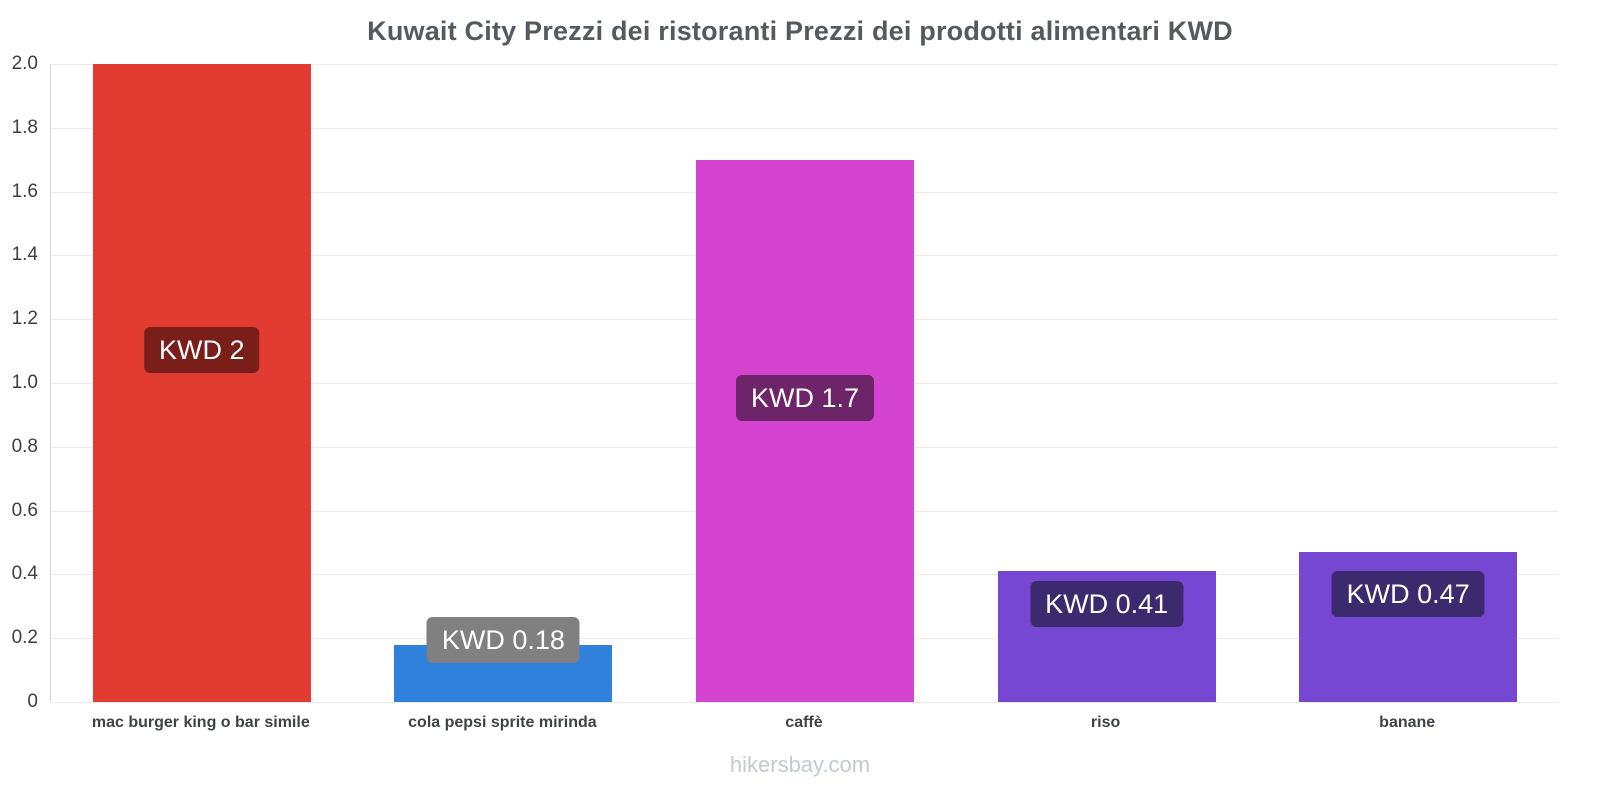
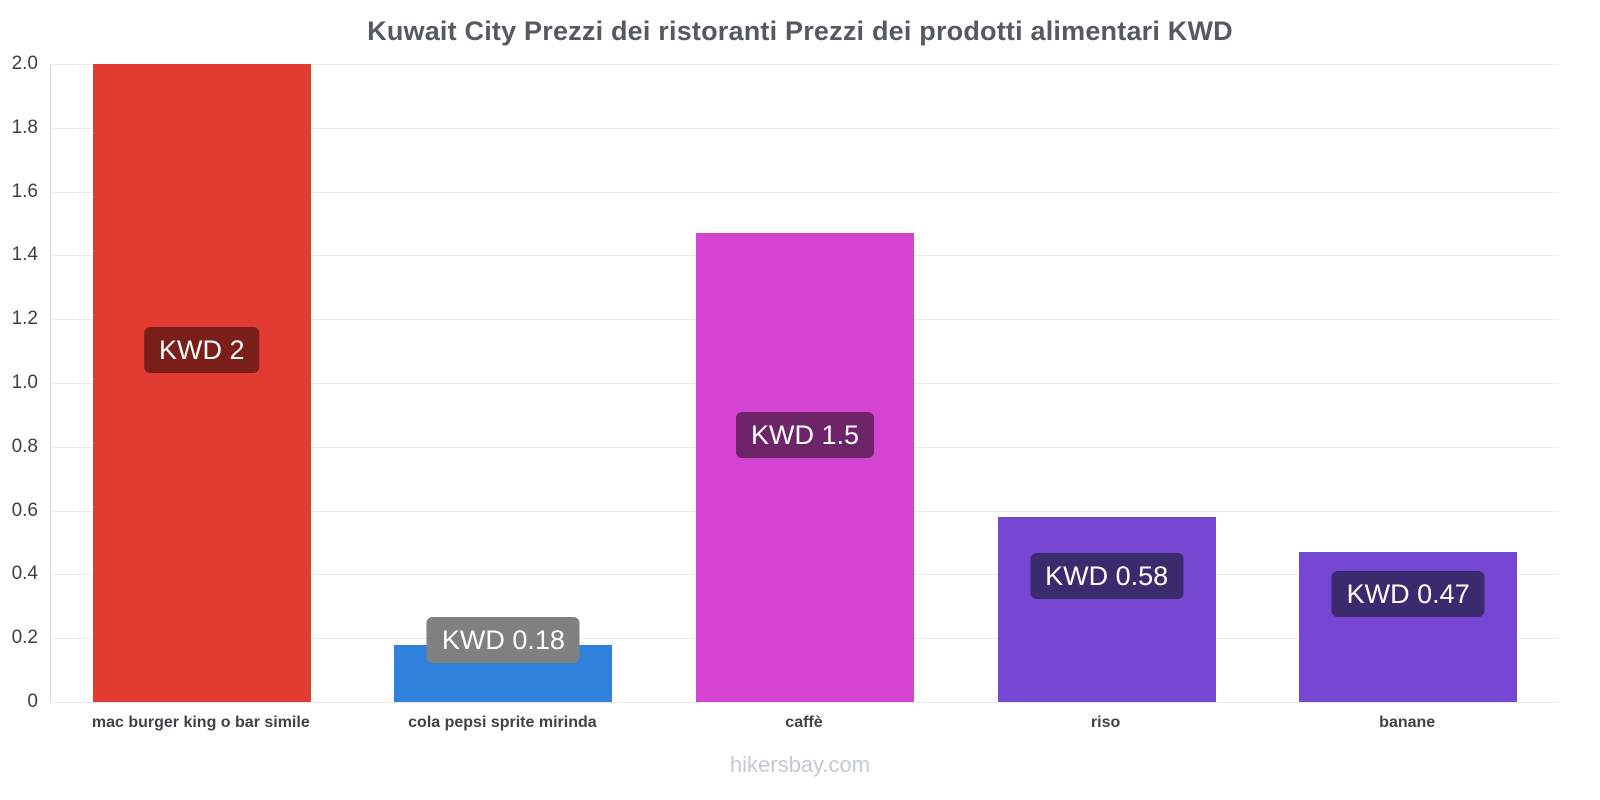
caffè: 1.7 -> 1.5
riso: 0.41 -> 0.58
